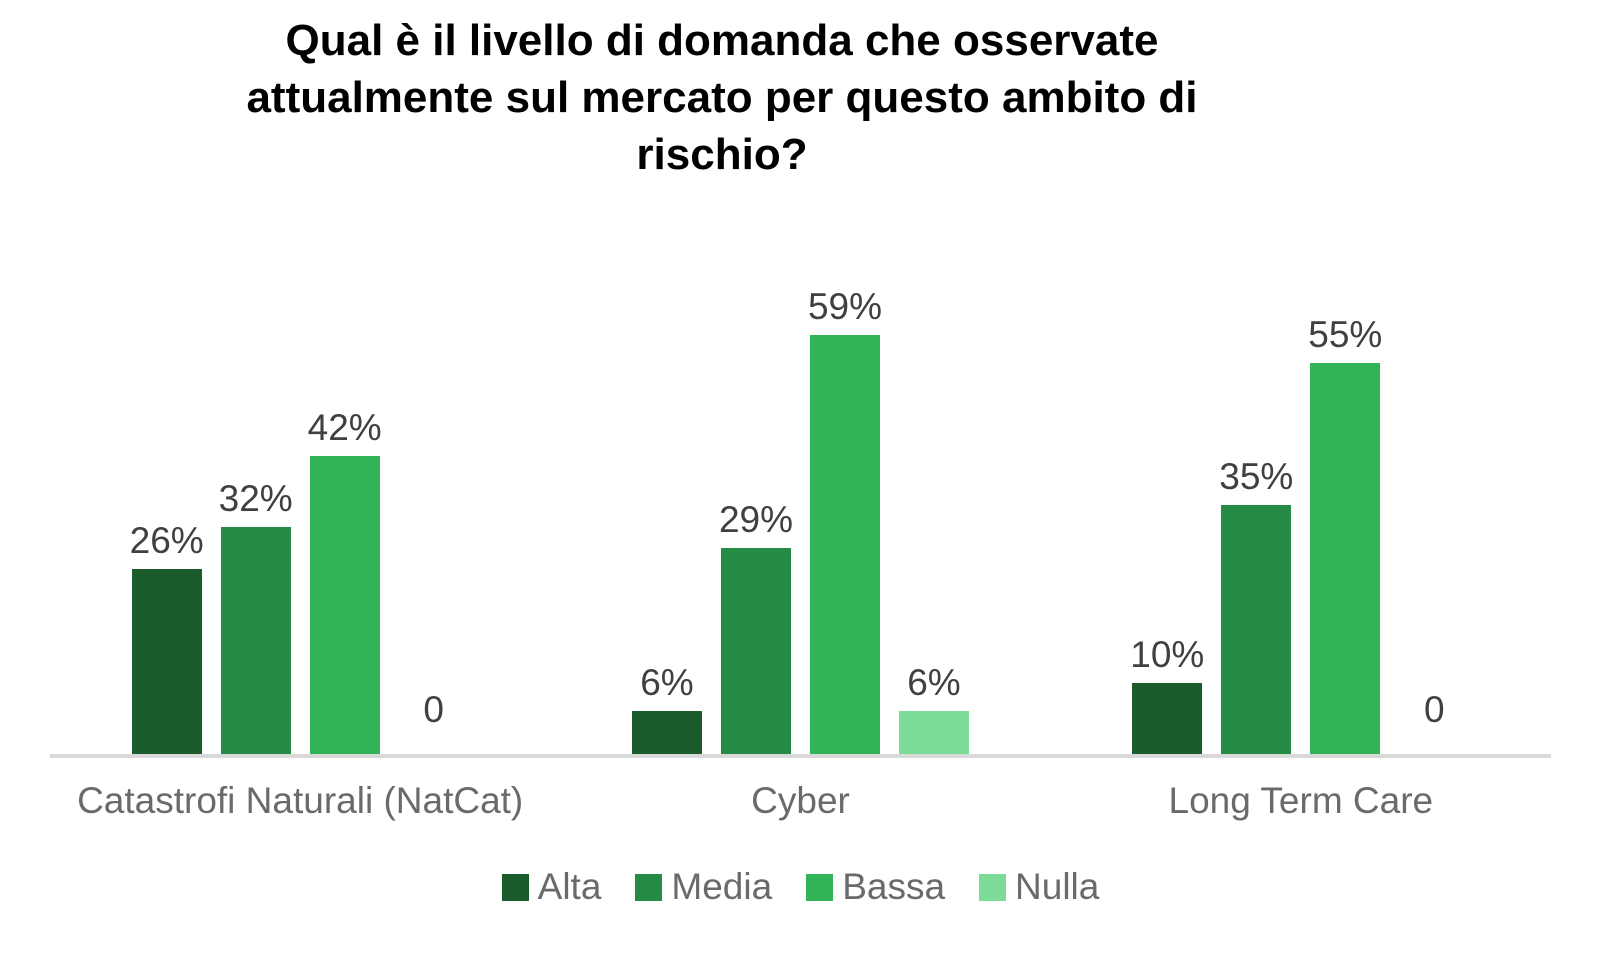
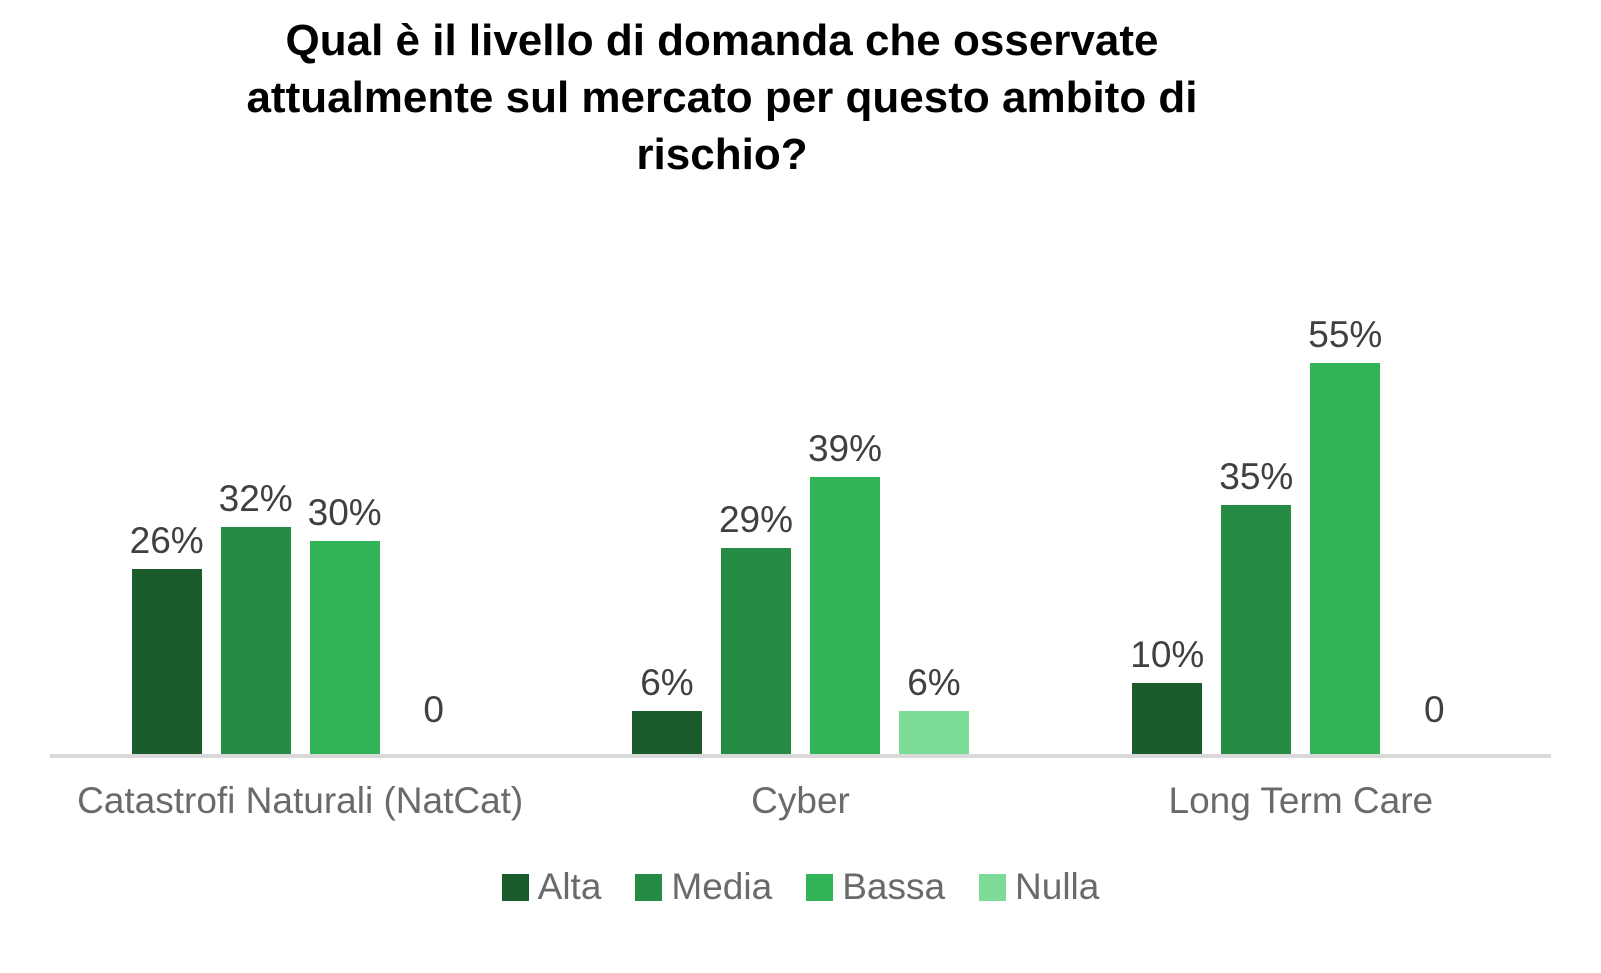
Bassa/Catastrofi Naturali (NatCat): 42% -> 30%
Bassa/Cyber: 59% -> 39%
